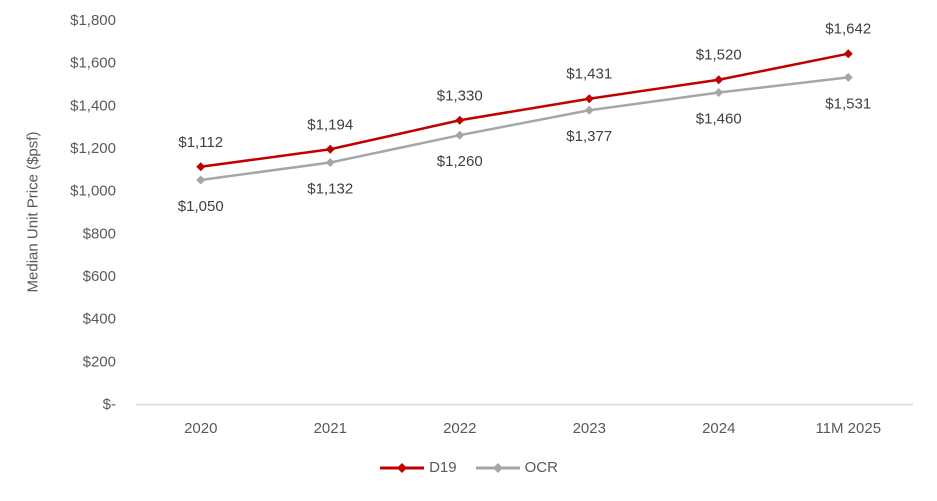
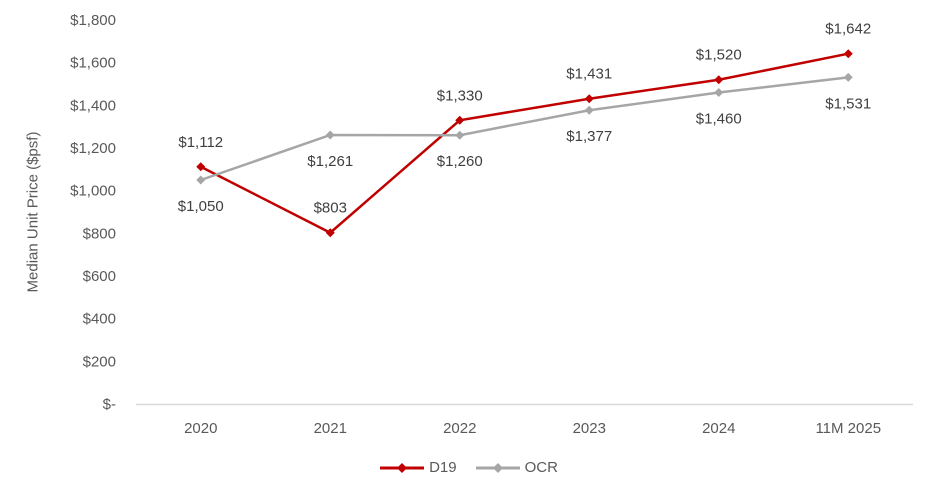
D19/2021: $1,194 -> $803
OCR/2021: $1,132 -> $1,261
